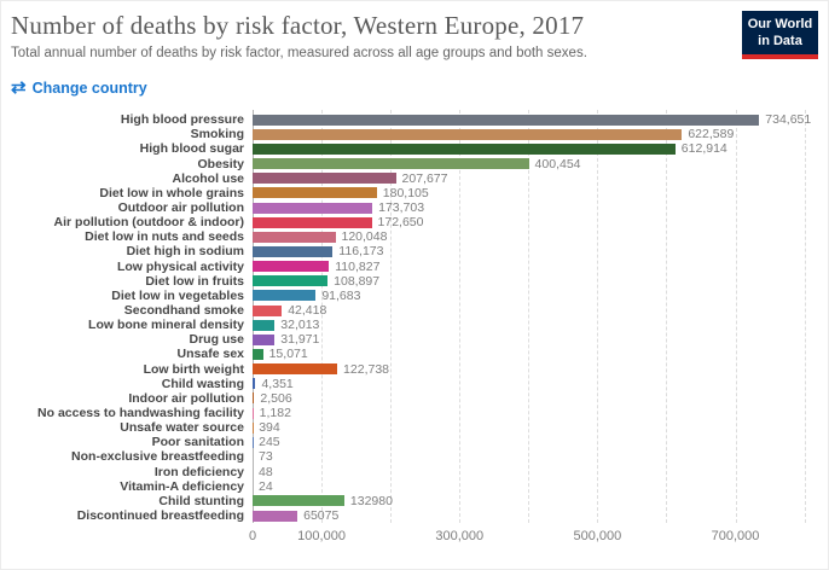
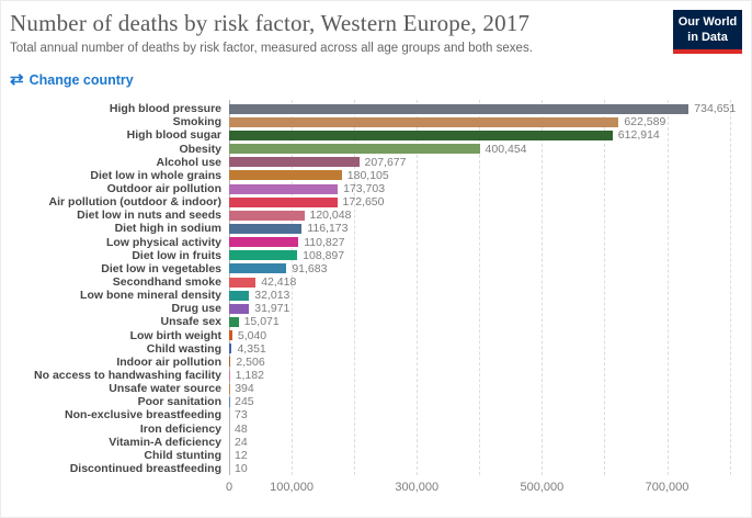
Low birth weight: 122,738 -> 5,040
Child stunting: 132980 -> 12
Discontinued breastfeeding: 65075 -> 10
